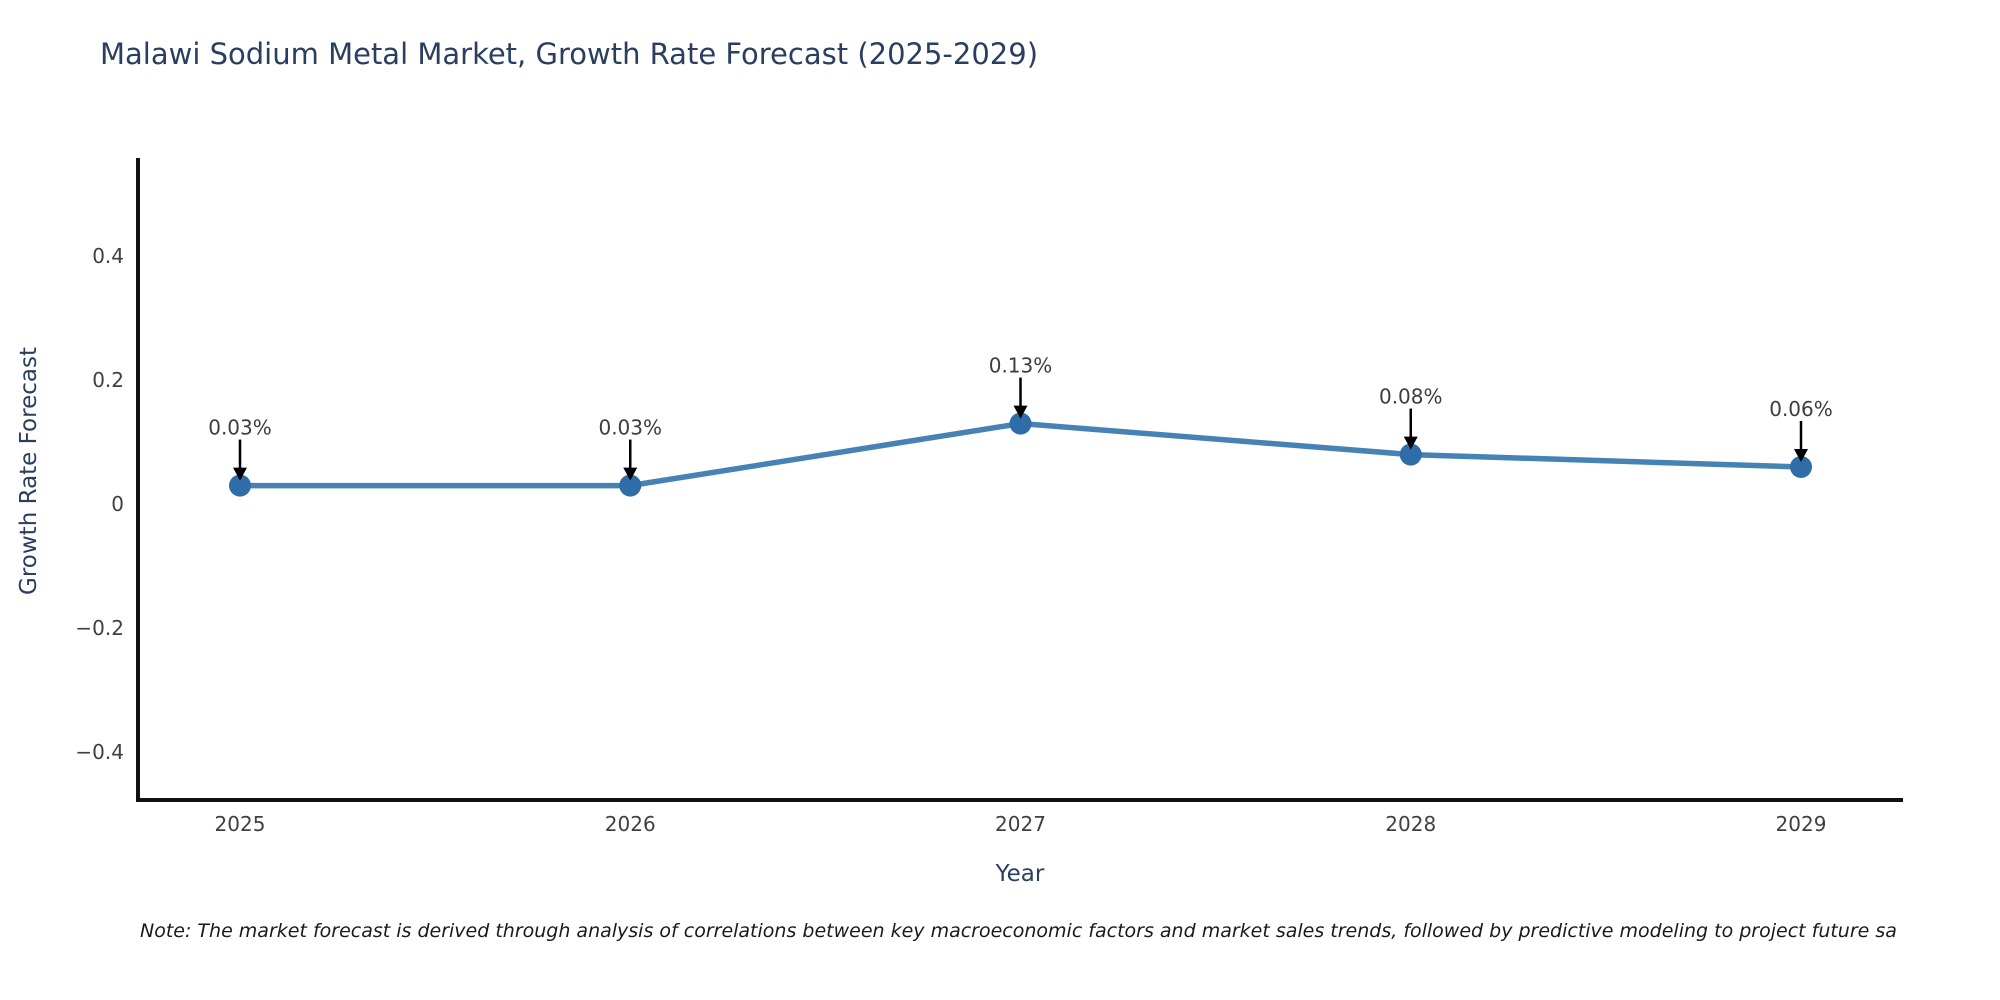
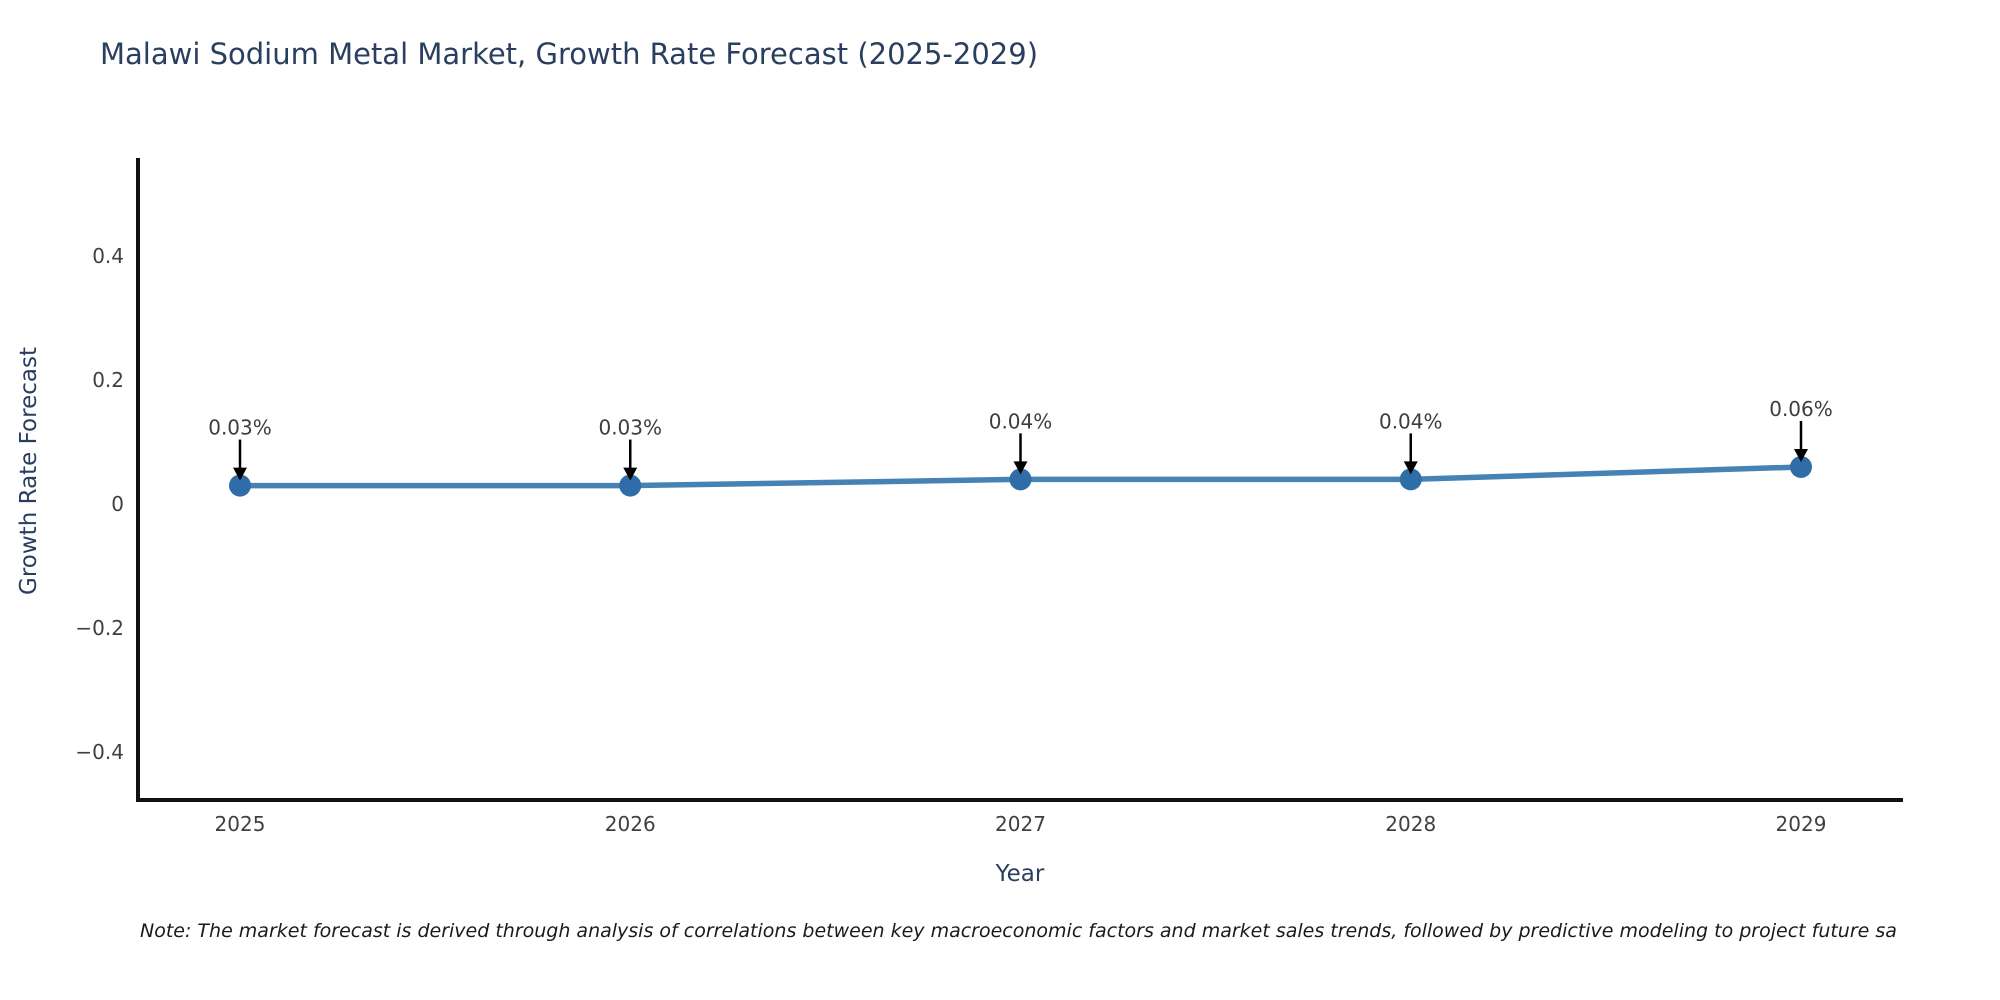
2027: 0.13% -> 0.04%
2028: 0.08% -> 0.04%
